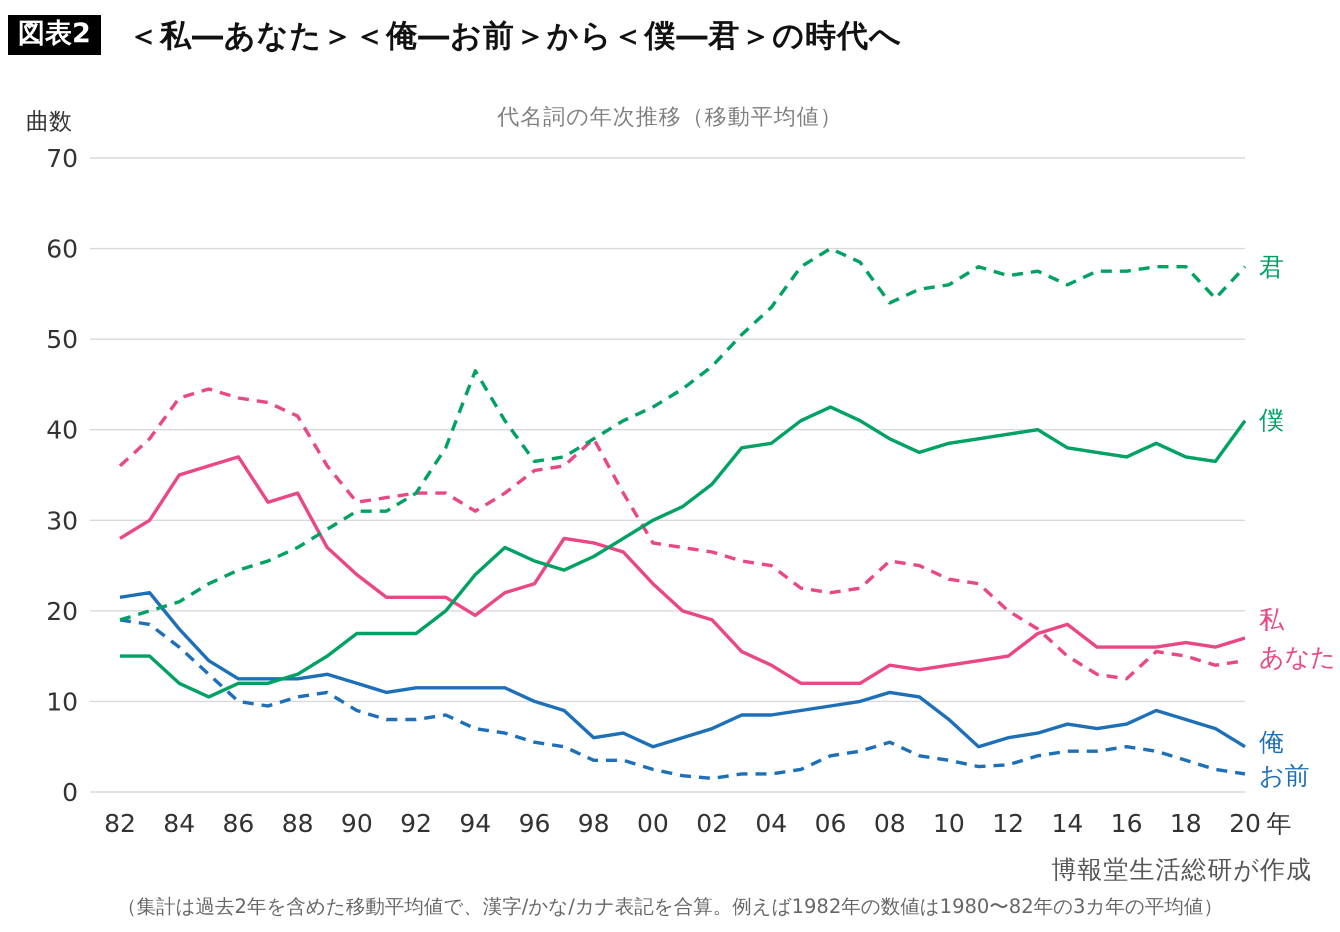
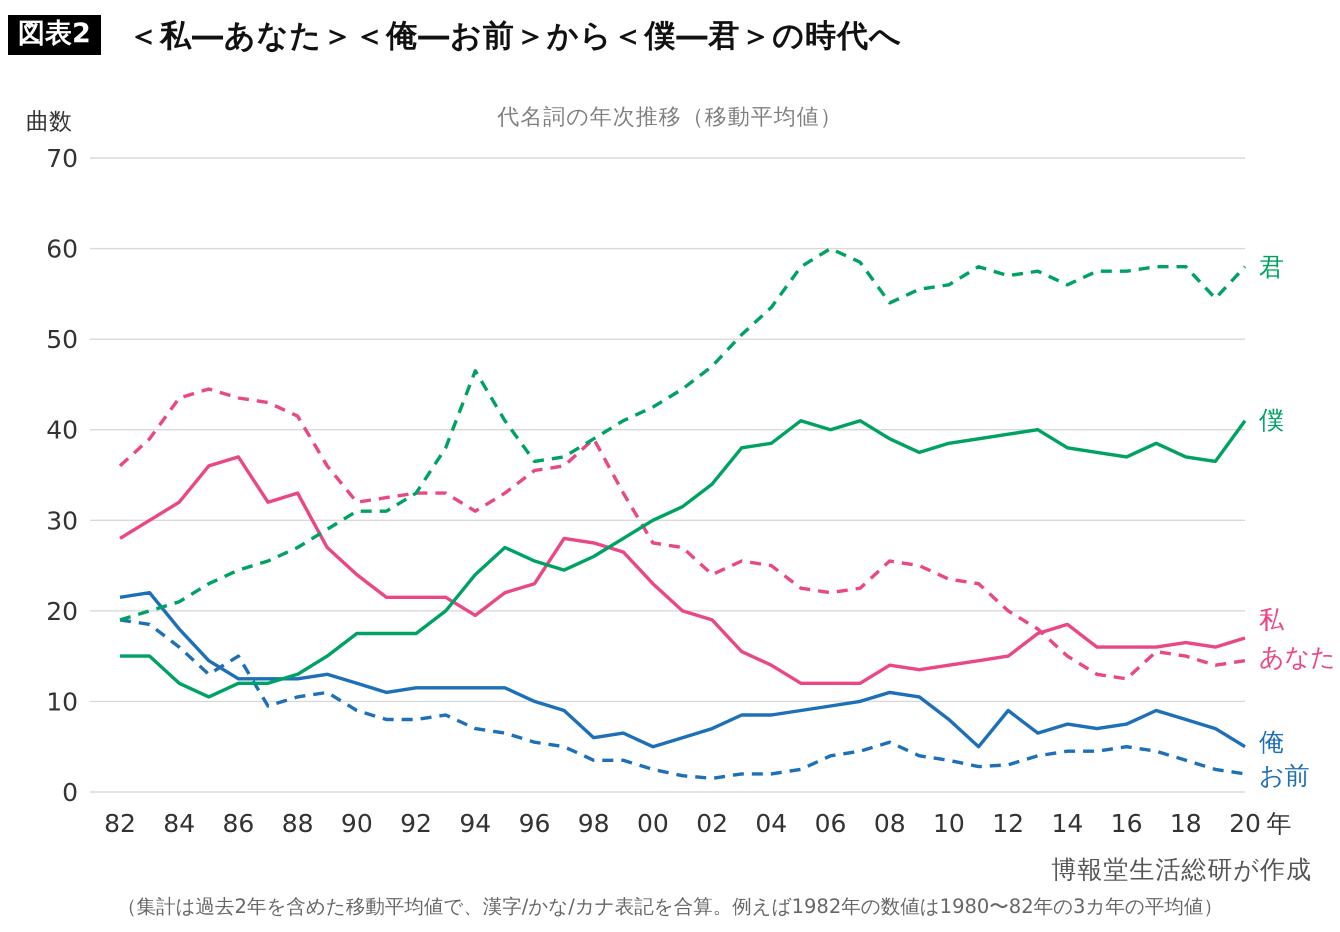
私/84: 35 -> 32
お前/86: 10 -> 15
あなた/02: 26 -> 24
僕/06: 42 -> 40
俺/12: 6 -> 9
